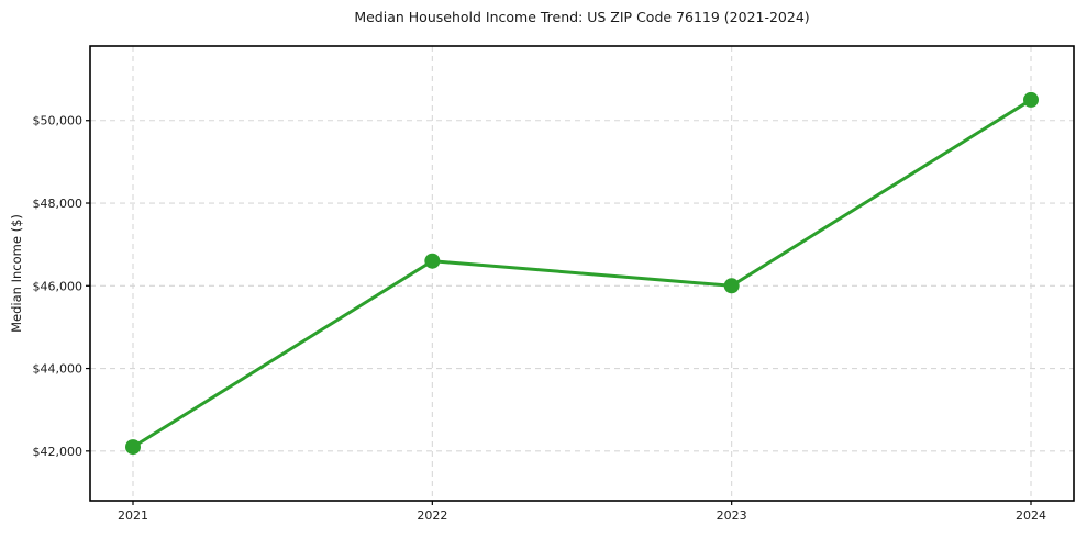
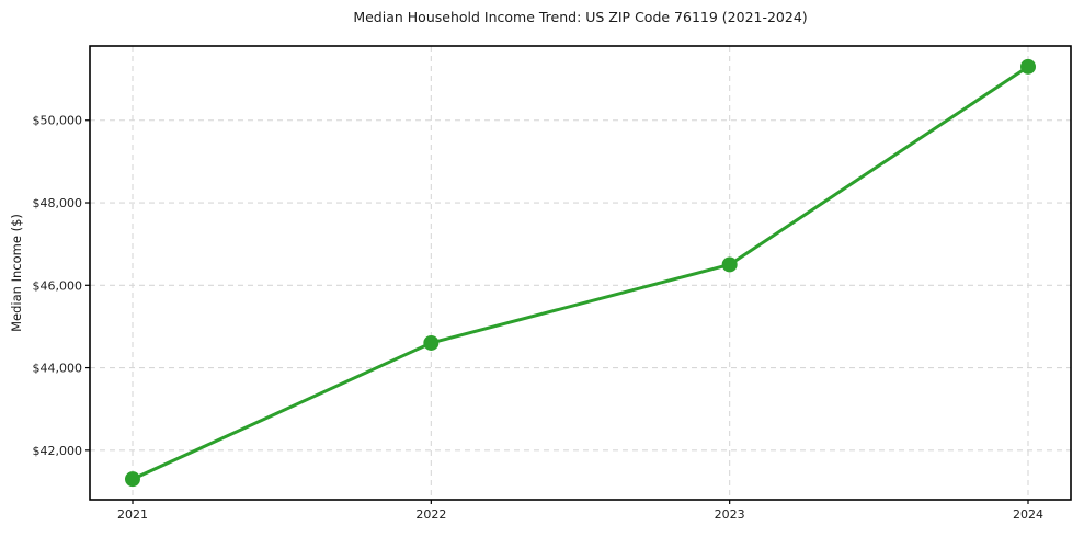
2021: $42100 -> $41300
2022: $46600 -> $44600
2023: $46000 -> $46500
2024: $50500 -> $51300
